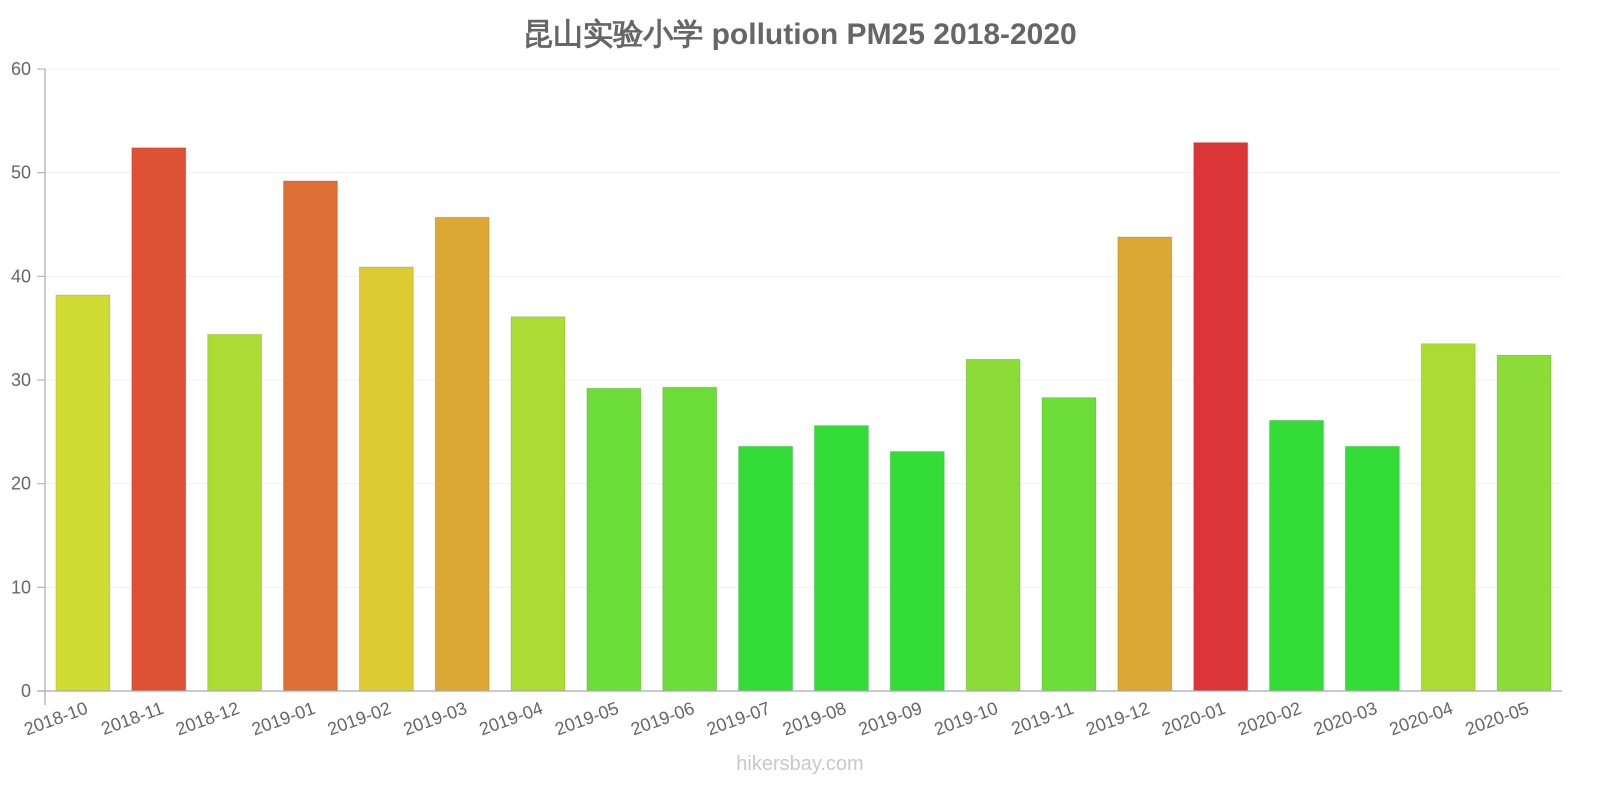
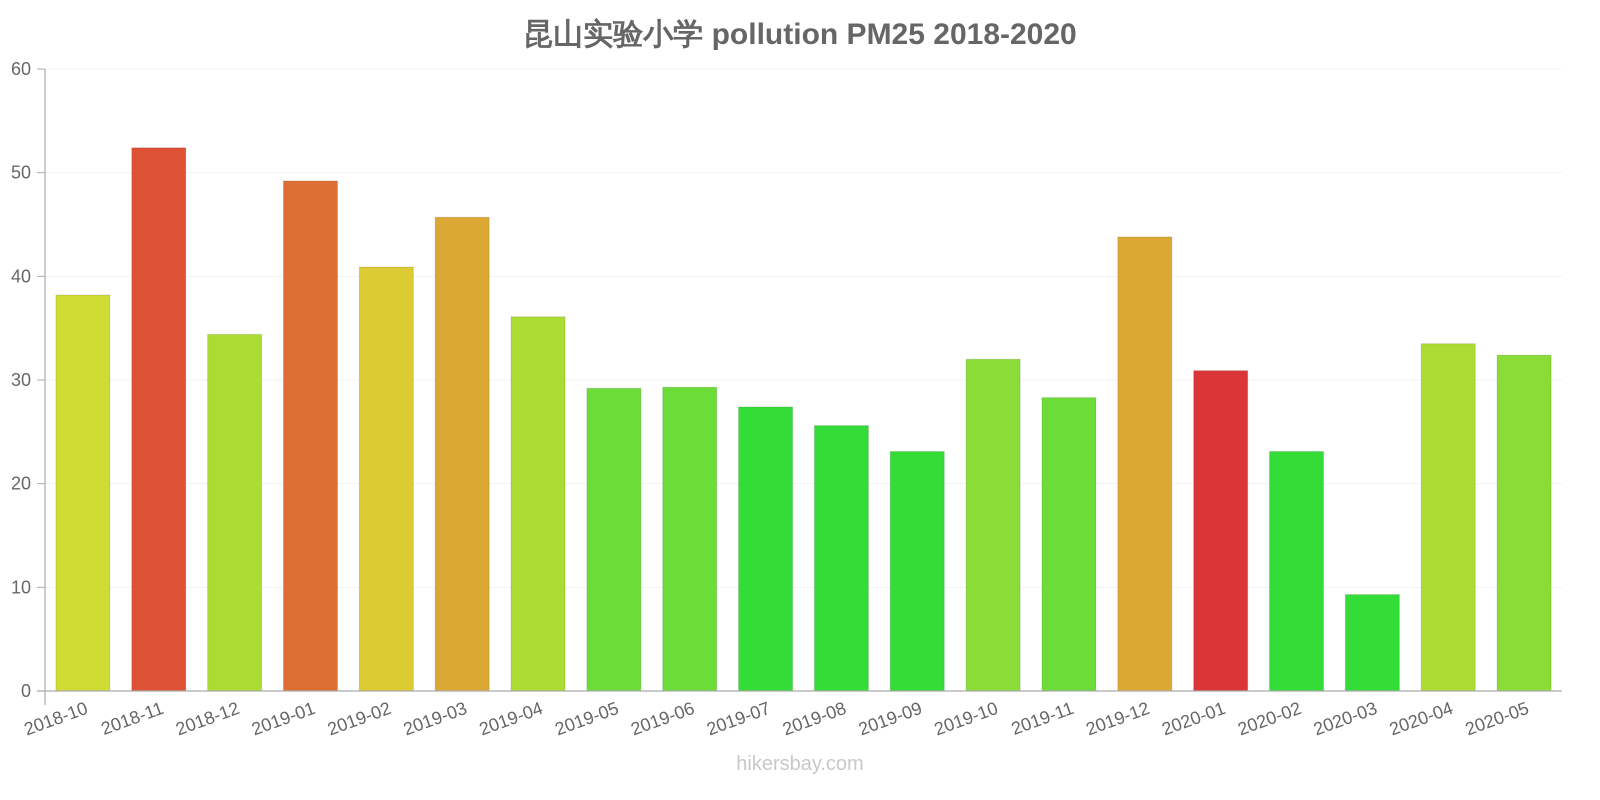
2019-07: 23.6 -> 27.4
2020-01: 52.9 -> 30.9
2020-02: 26.1 -> 23.1
2020-03: 23.6 -> 9.3
